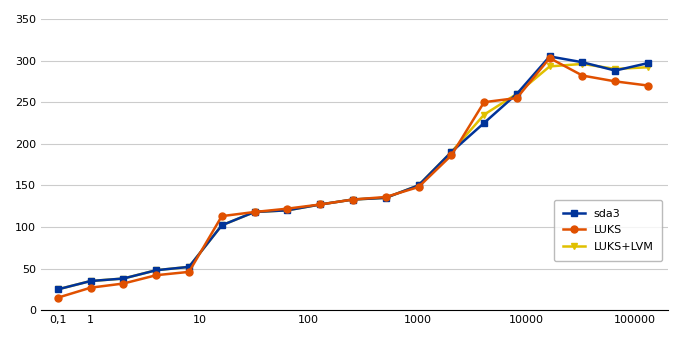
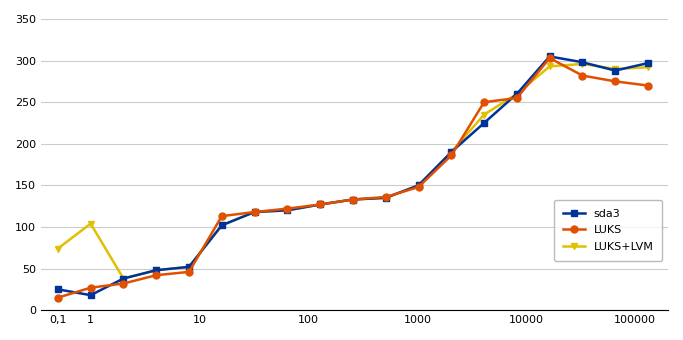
LUKS+LVM/0,1: 25 -> 74
sda3/1: 35 -> 18
LUKS+LVM/1: 35 -> 104
